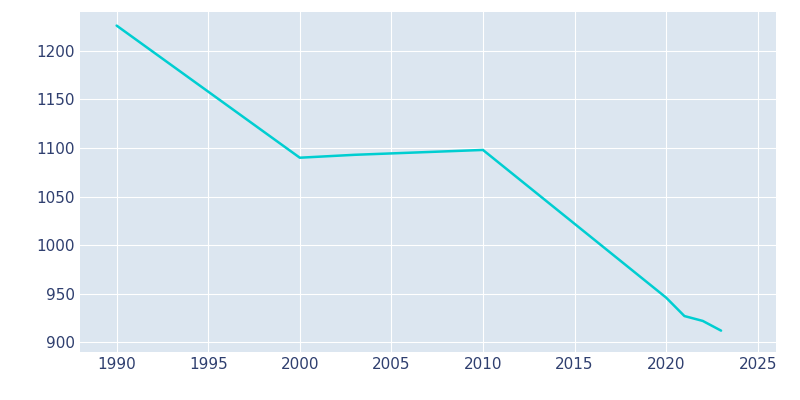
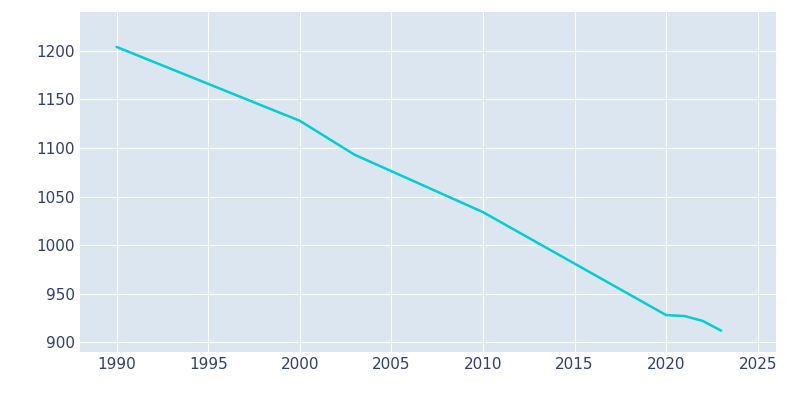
1990: 1226 -> 1204
2000: 1090 -> 1128
2010: 1098 -> 1034
2020: 946 -> 928
